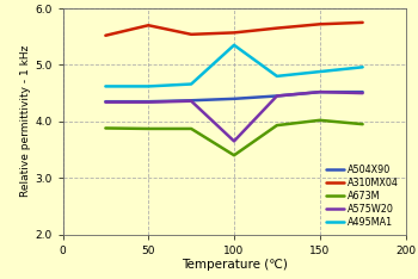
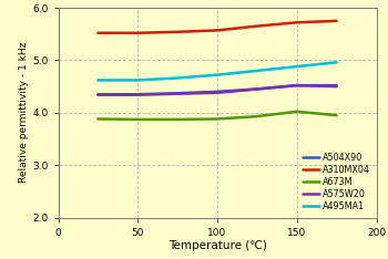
A310MX04/50: 5.70 -> 5.52
A673M/100: 3.40 -> 3.88
A575W20/100: 3.65 -> 4.38
A495MA1/100: 5.35 -> 4.72
